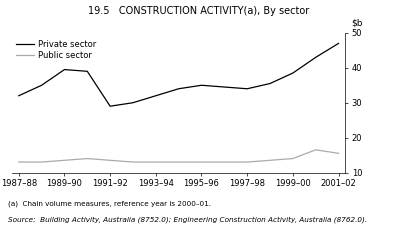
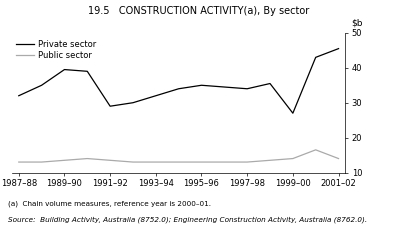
Private sector/1999–00: 38.5 -> 27.0
Private sector/2001–02: 47.0 -> 45.5
Public sector/2001–02: 15.5 -> 14.0
